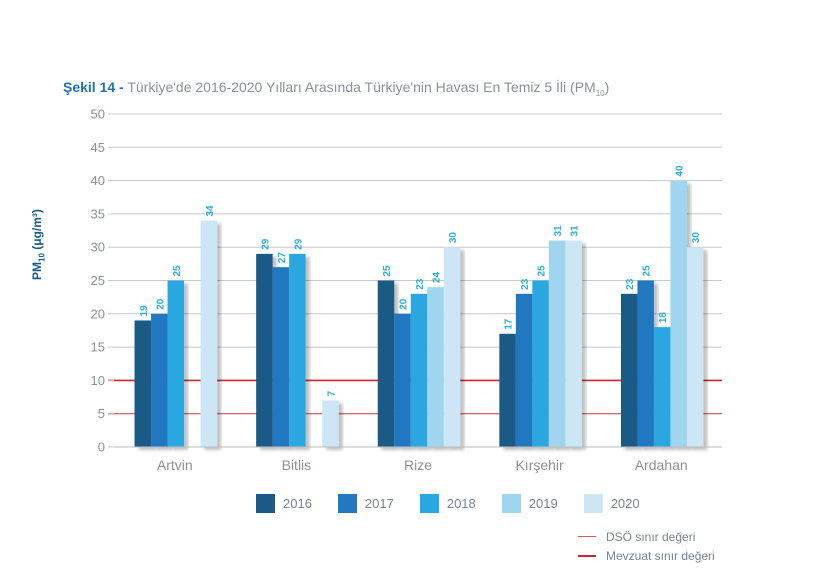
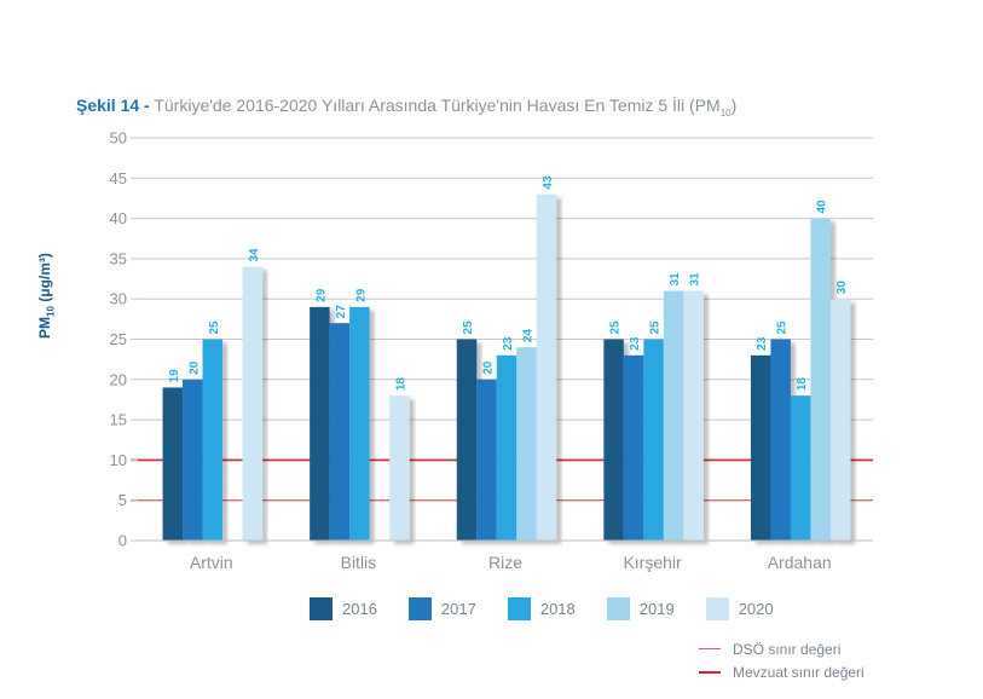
2020/Bitlis: 7 -> 18
2020/Rize: 30 -> 43
2016/Kırşehir: 17 -> 25
